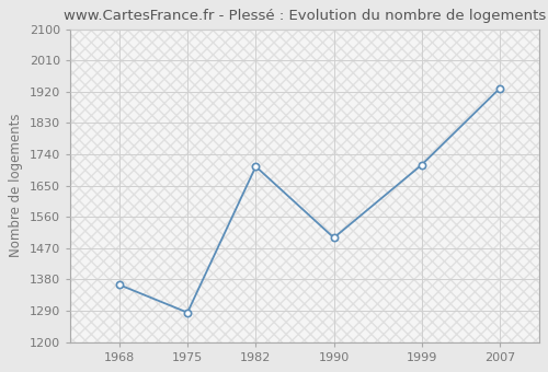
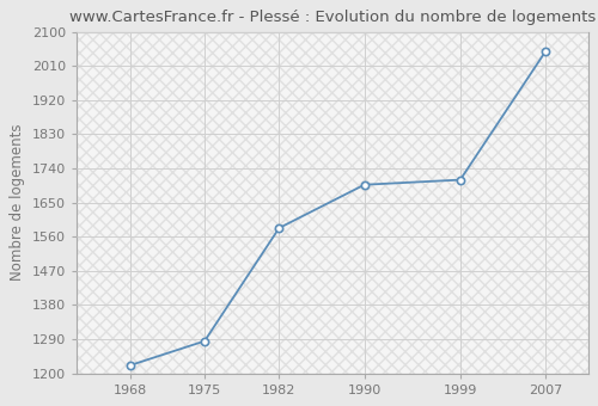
1968: 1365 -> 1221
1982: 1705 -> 1583
1990: 1500 -> 1697
2007: 1930 -> 2048
